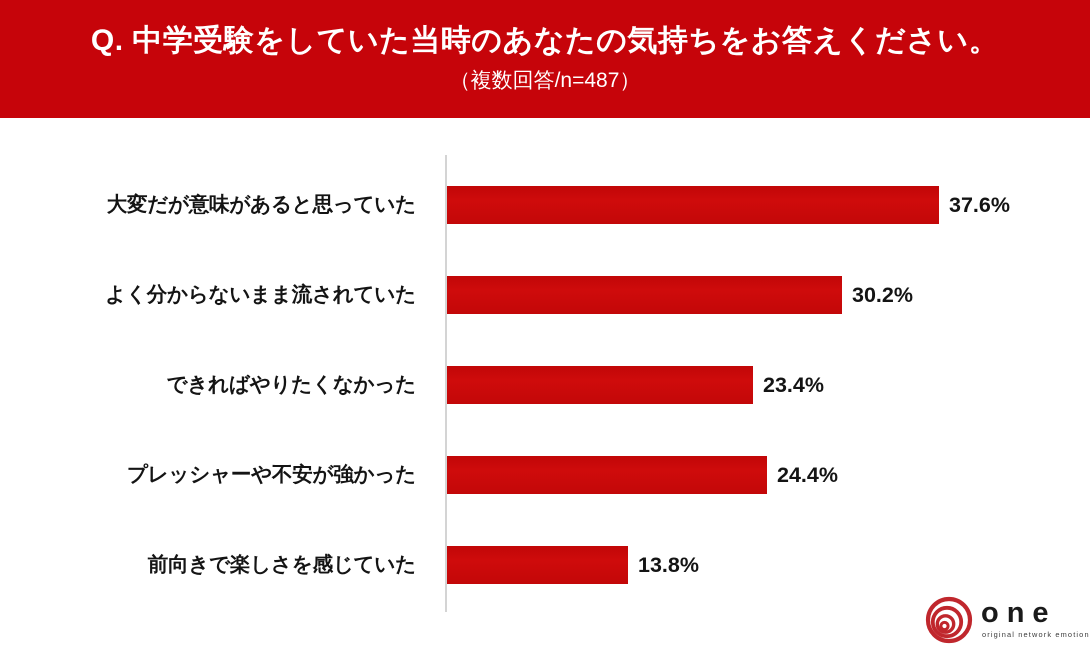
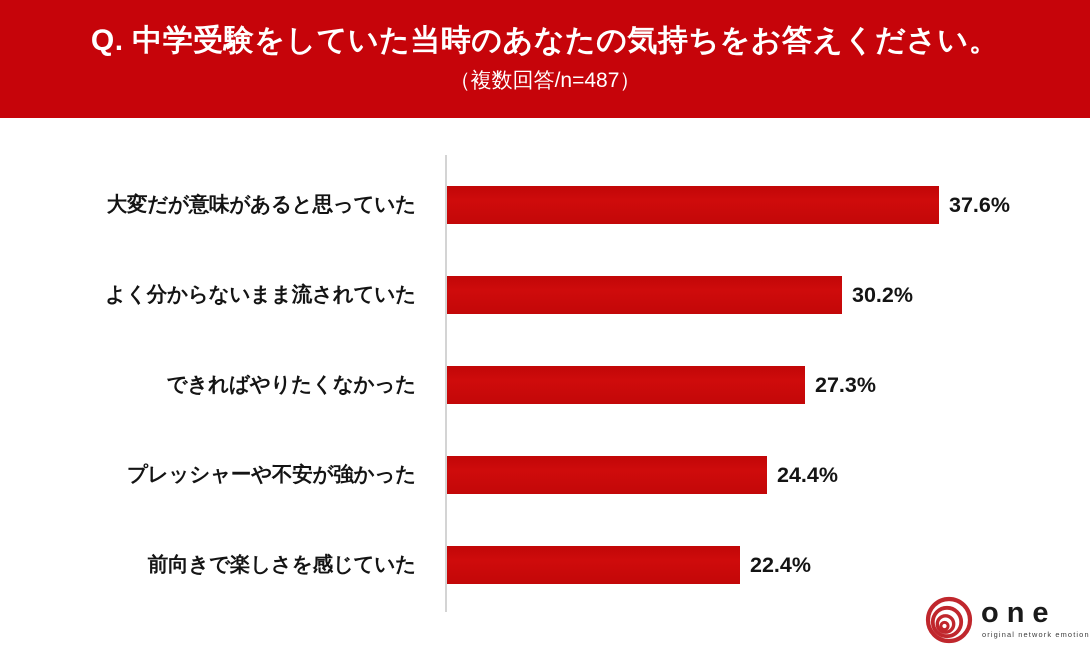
できればやりたくなかった: 23.4% -> 27.3%
前向きで楽しさを感じていた: 13.8% -> 22.4%
